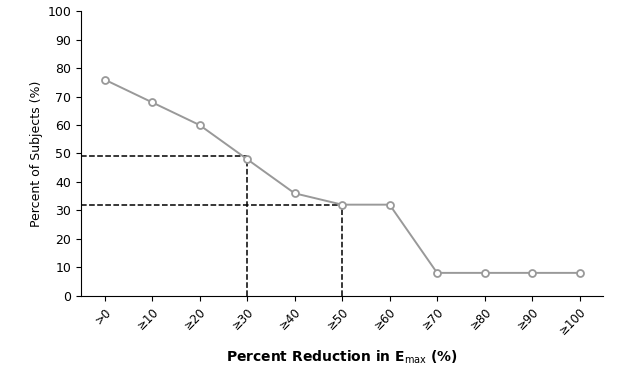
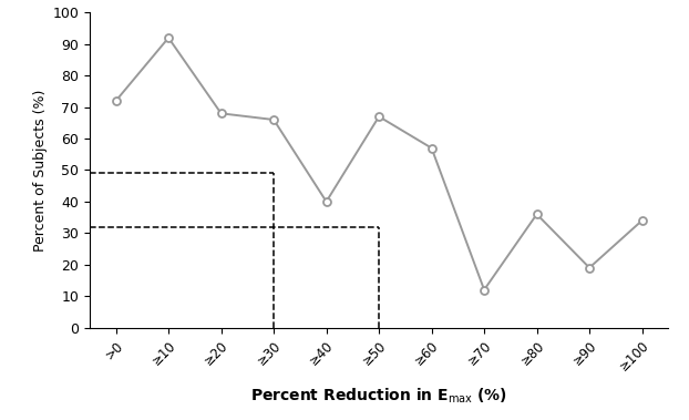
>0: 76 -> 72
≥10: 68 -> 92
≥20: 60 -> 68
≥30: 48 -> 66
≥40: 36 -> 40
≥50: 32 -> 67
≥60: 32 -> 57
≥70: 8 -> 12
≥80: 8 -> 36
≥90: 8 -> 19
≥100: 8 -> 34
